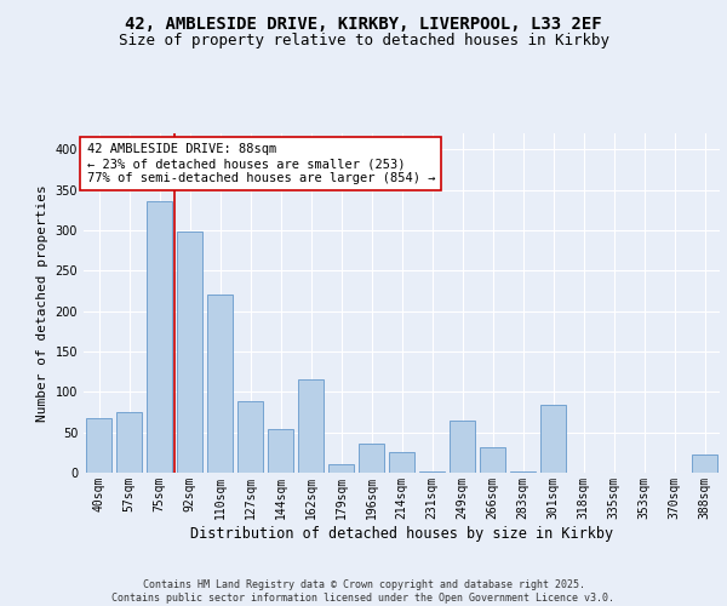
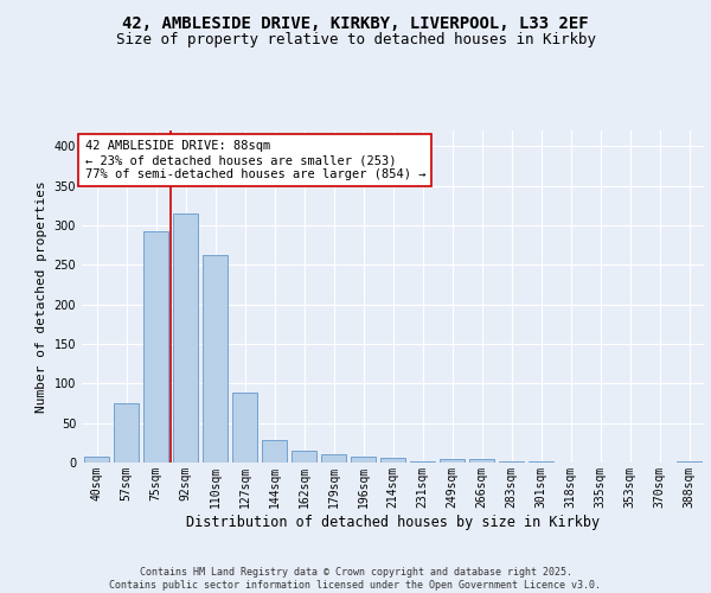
40sqm: 68 -> 8
75sqm: 336 -> 293
92sqm: 298 -> 315
110sqm: 220 -> 263
144sqm: 54 -> 29
162sqm: 116 -> 15
196sqm: 36 -> 8
214sqm: 26 -> 6
249sqm: 64 -> 4
266sqm: 32 -> 4
301sqm: 84 -> 1
388sqm: 22 -> 1
